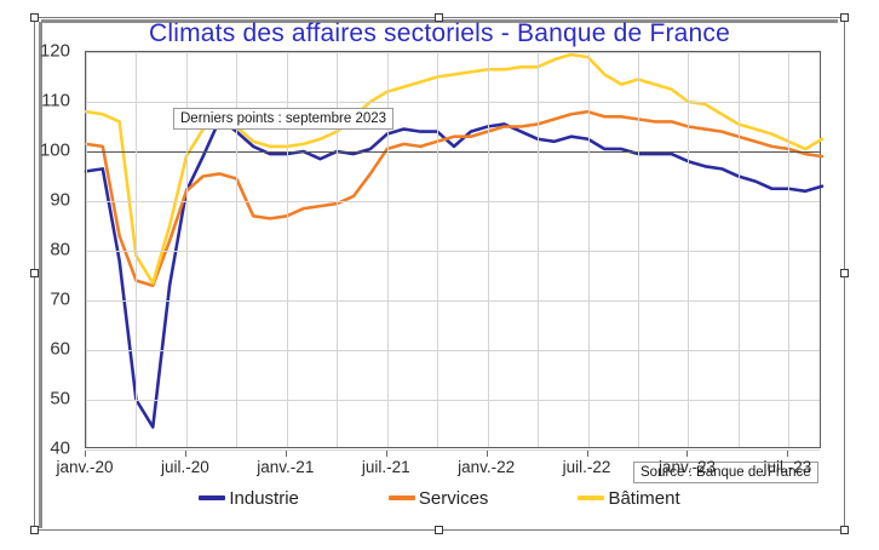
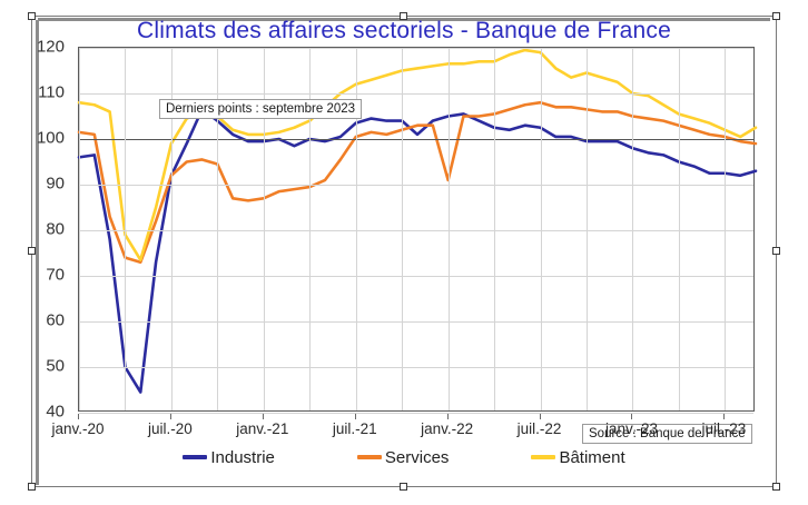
Services/janv.-22: 104 -> 91
